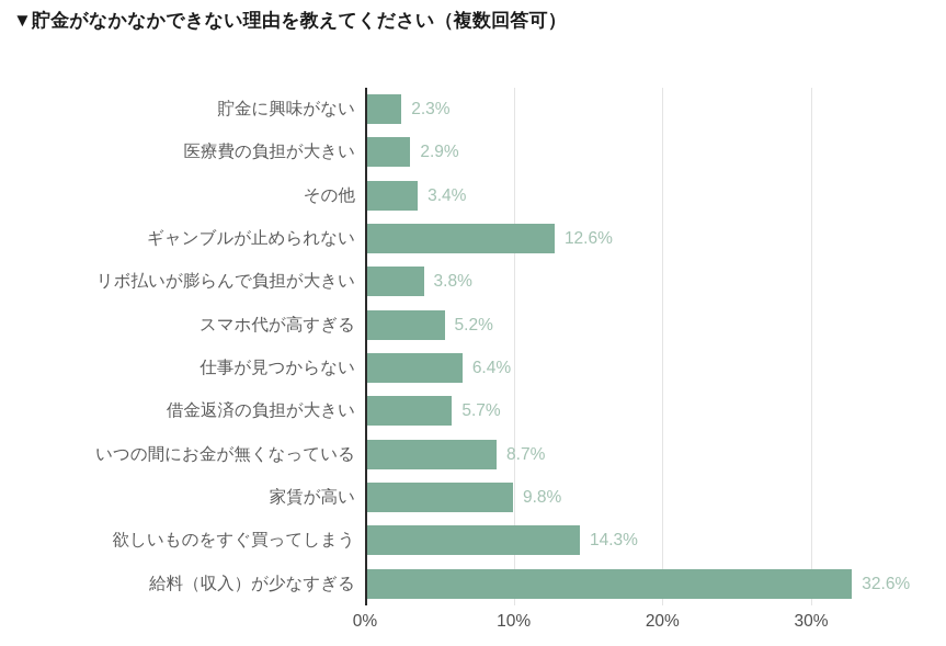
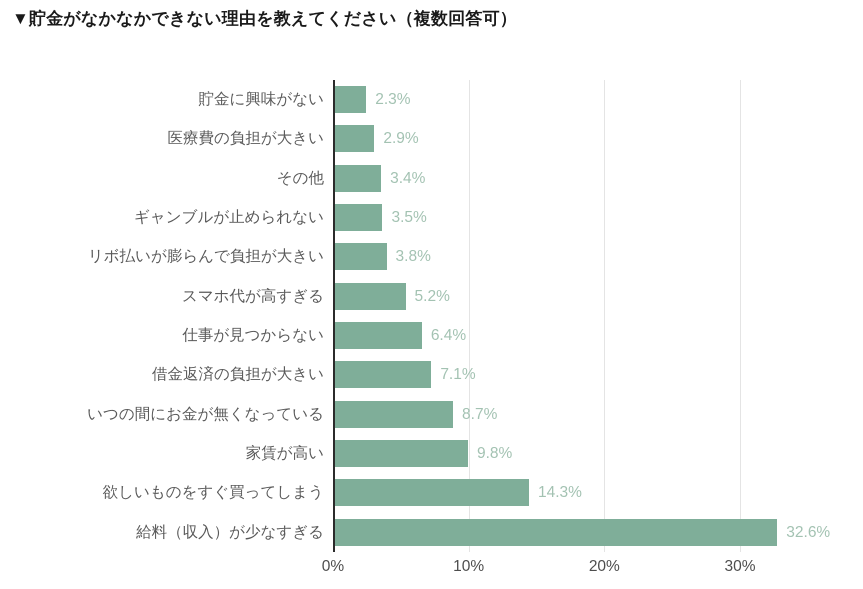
ギャンブルが止められない: 12.6% -> 3.5%
借金返済の負担が大きい: 5.7% -> 7.1%
